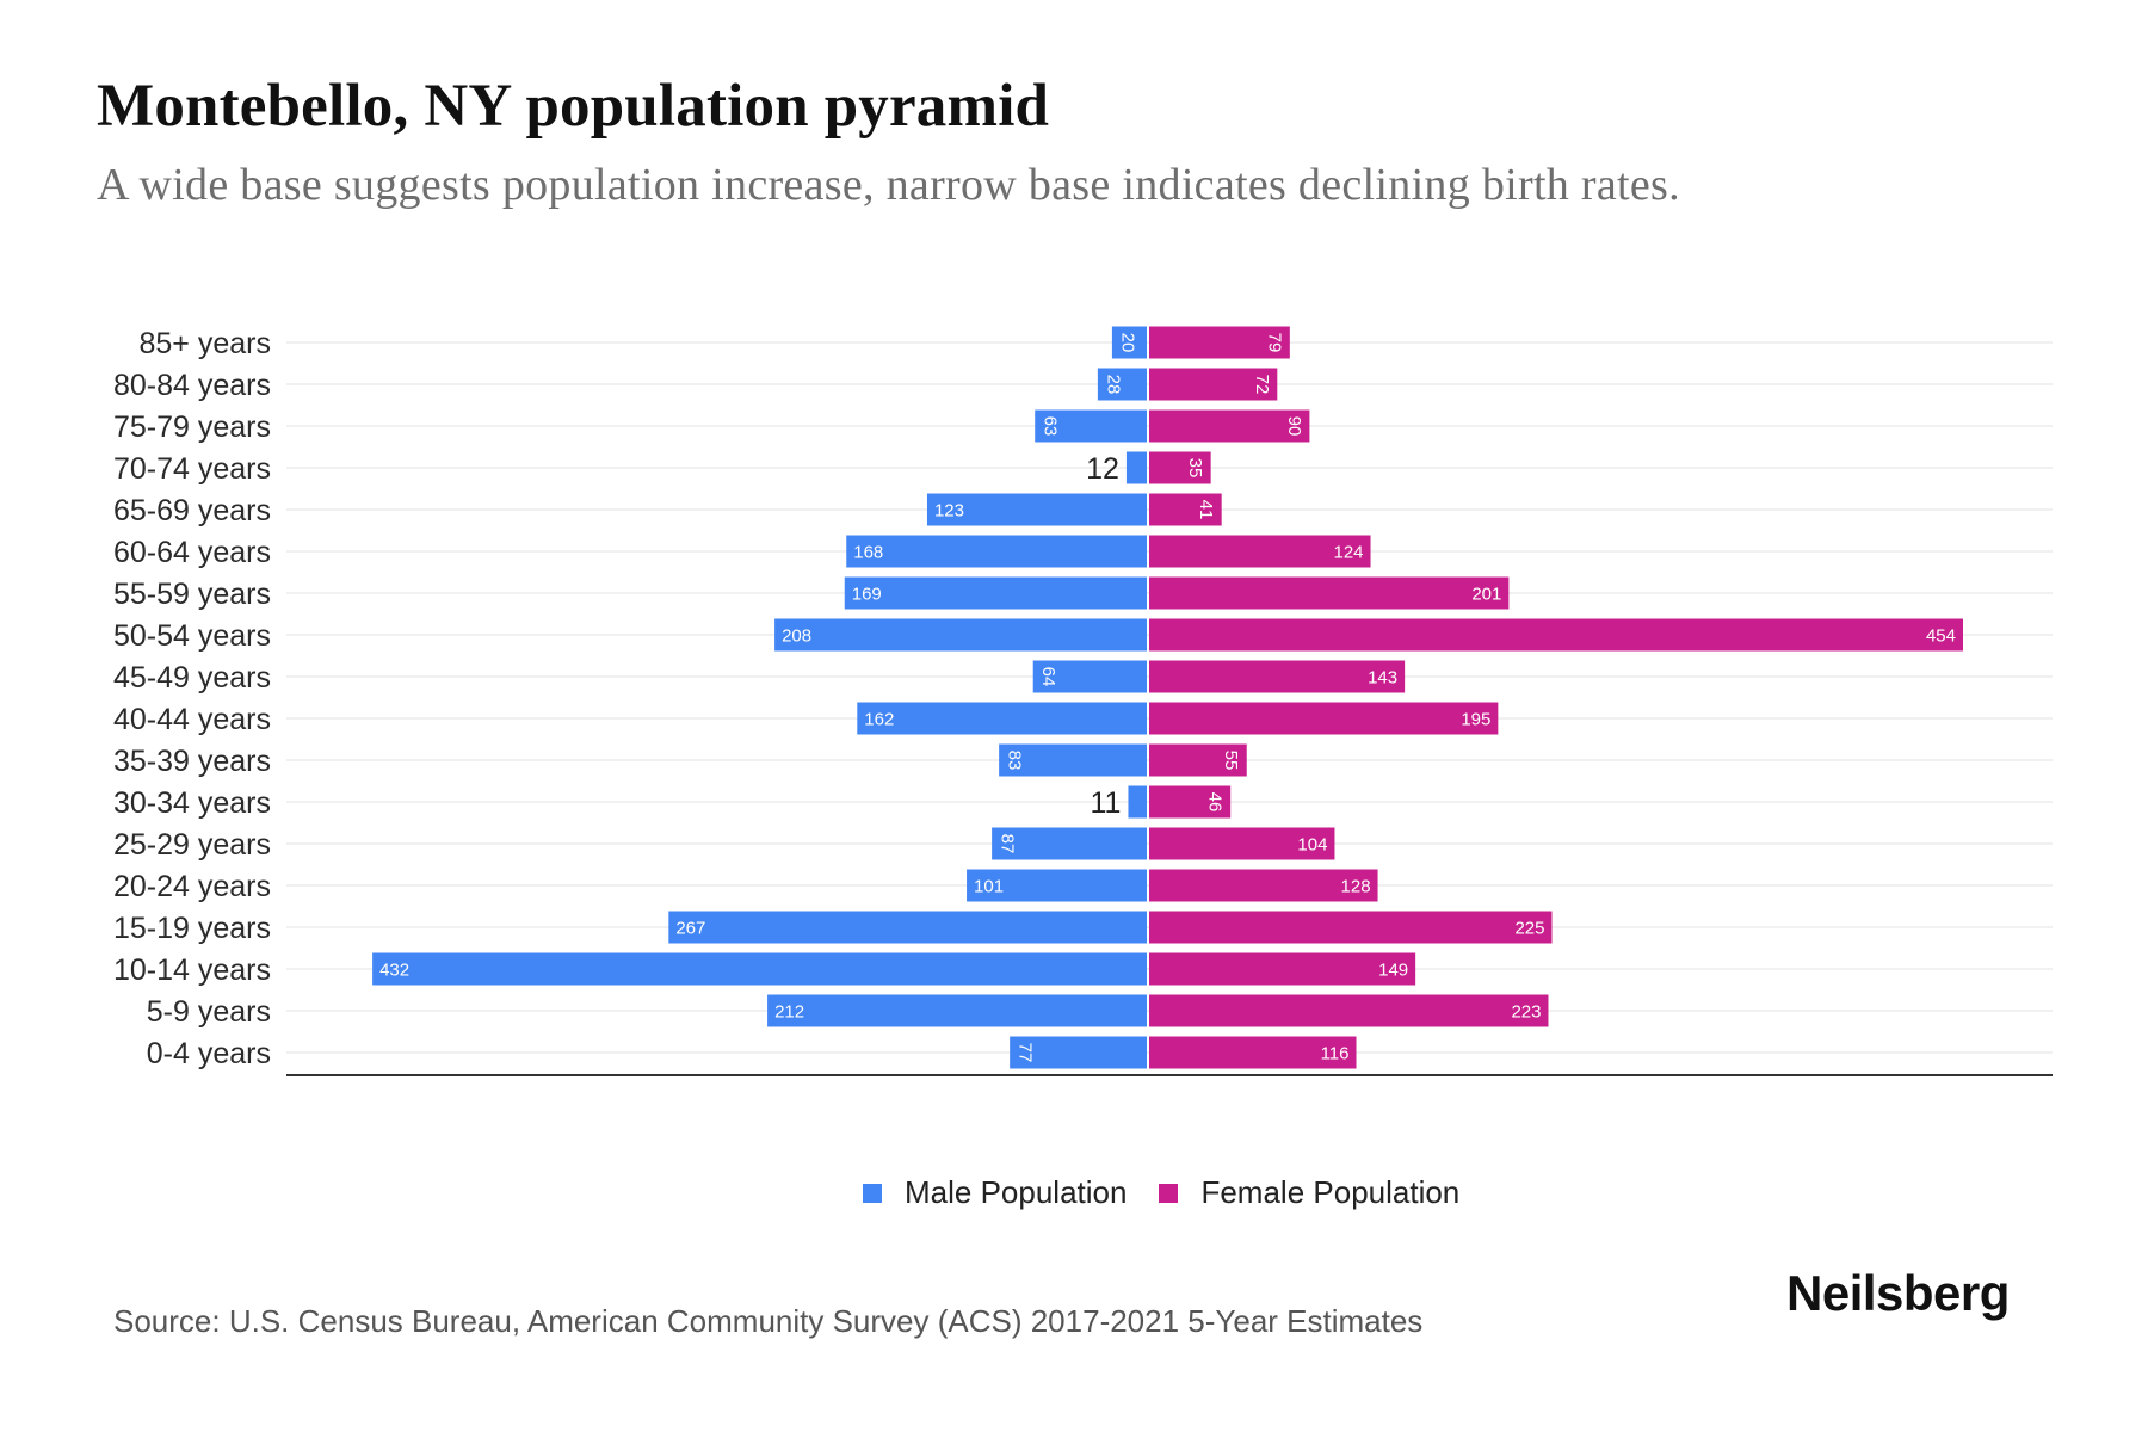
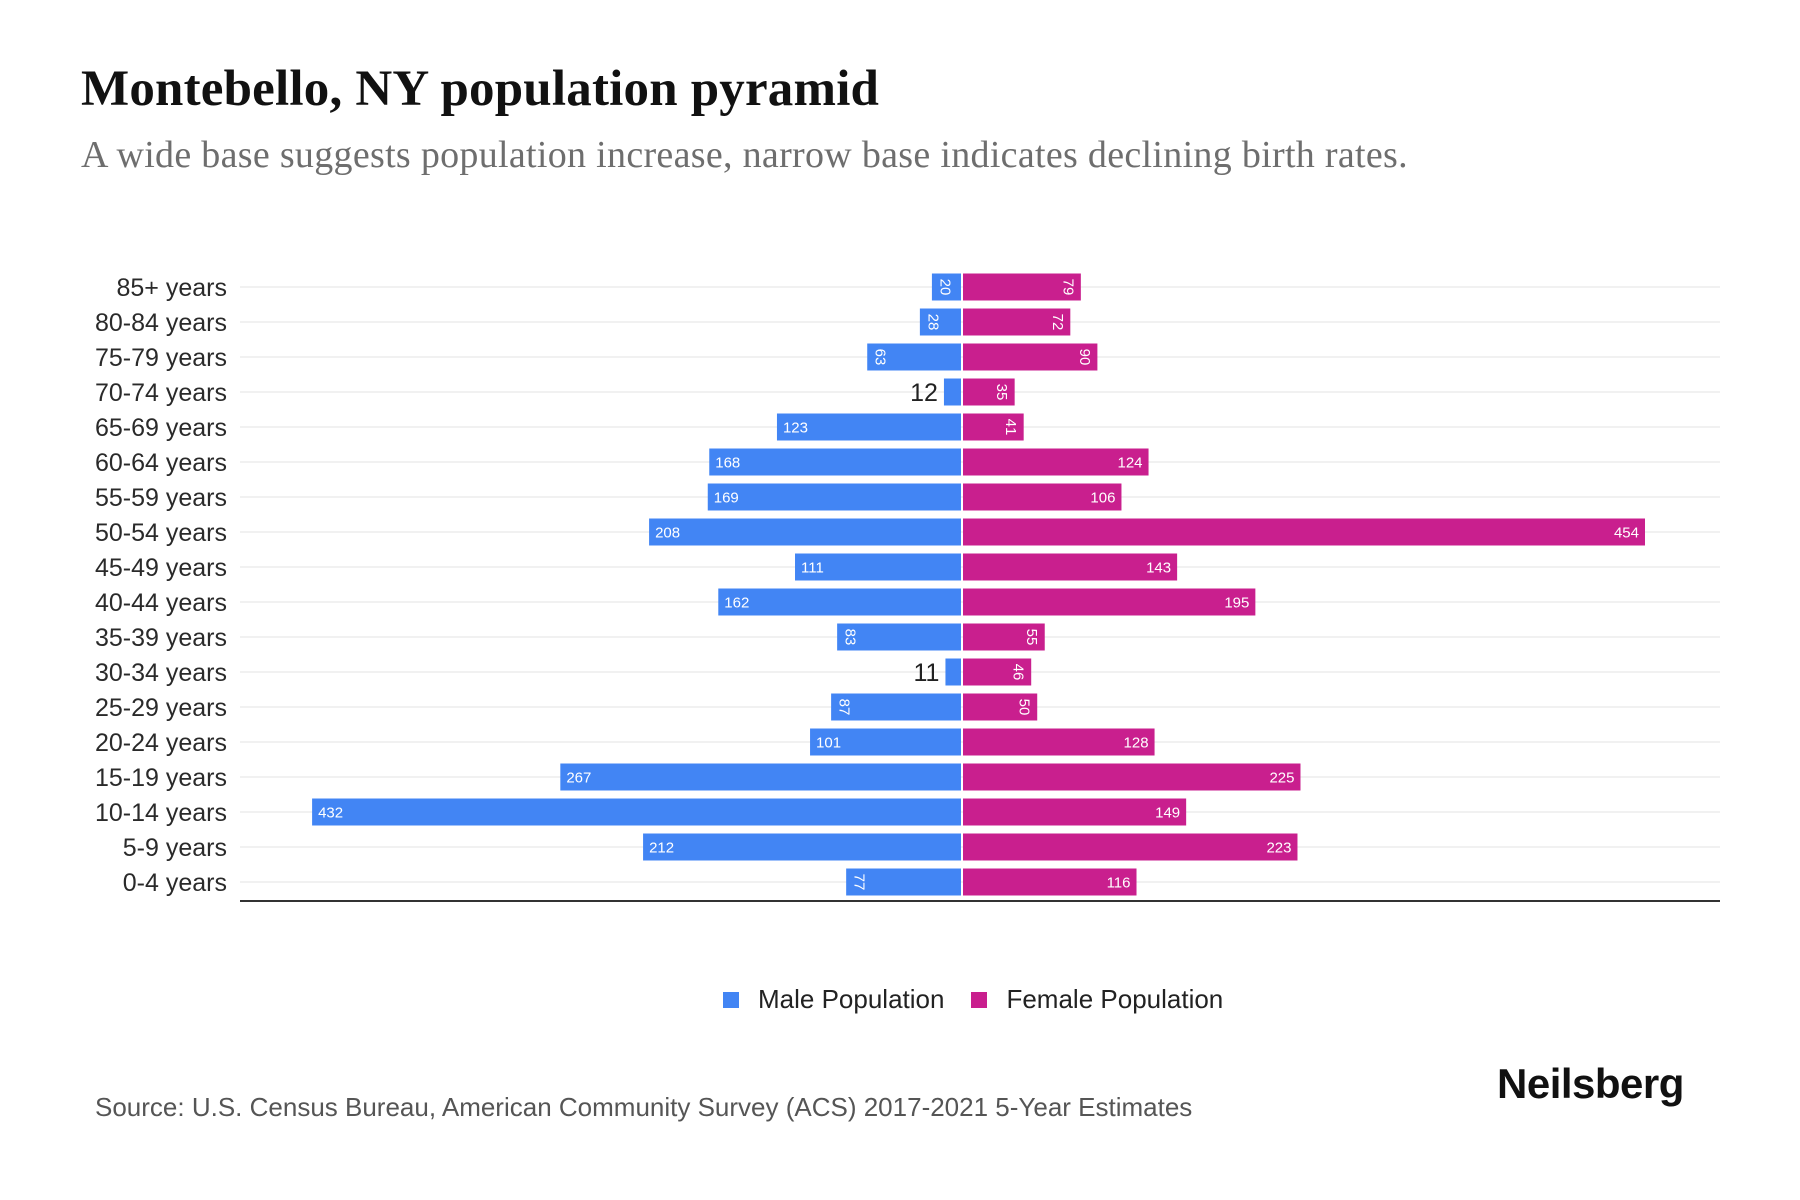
Female Population/55-59 years: 201 -> 106
Male Population/45-49 years: 64 -> 111
Female Population/25-29 years: 104 -> 50
